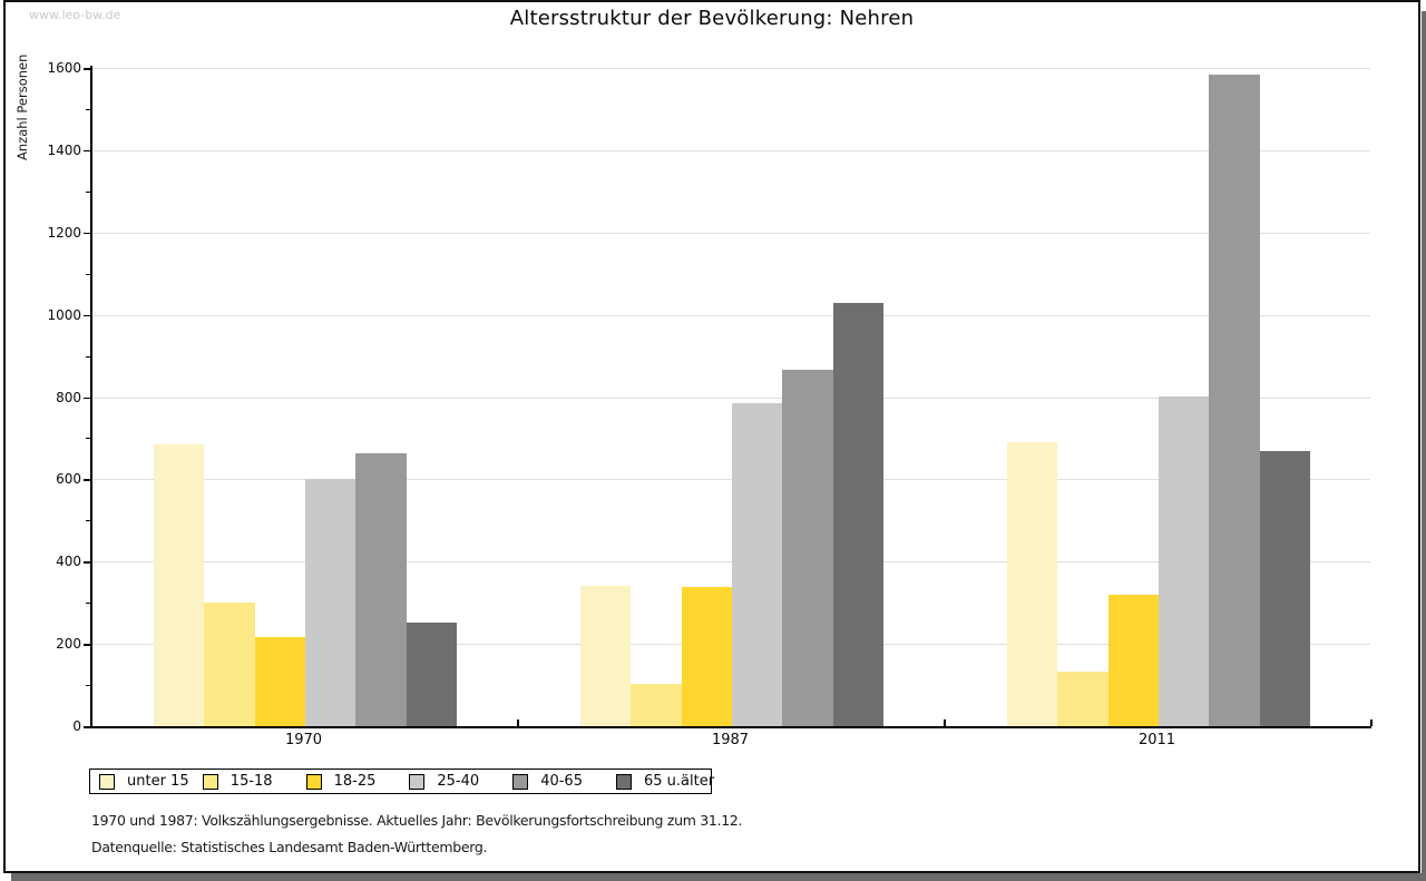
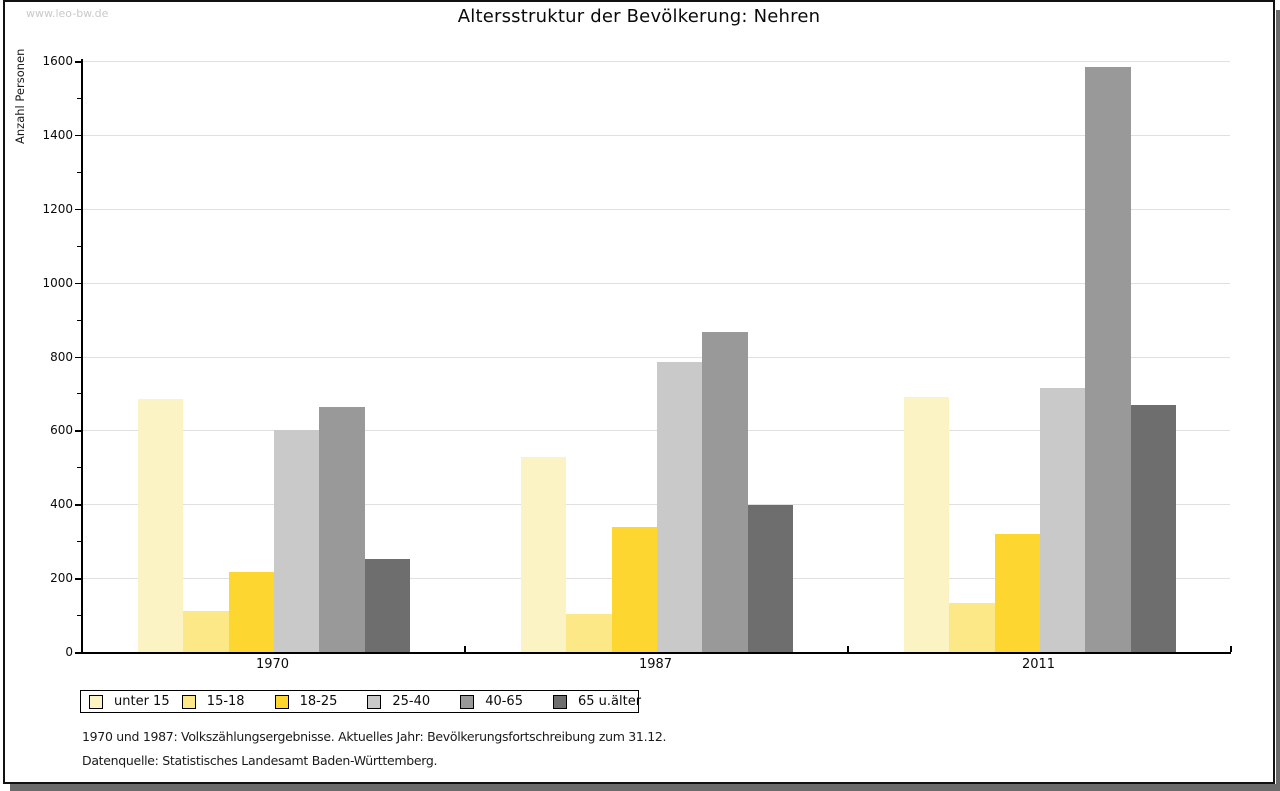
15-18/1970: 300 -> 110
unter 15/1987: 340 -> 530
65 u.älter/1987: 1030 -> 400
25-40/2011: 800 -> 720
